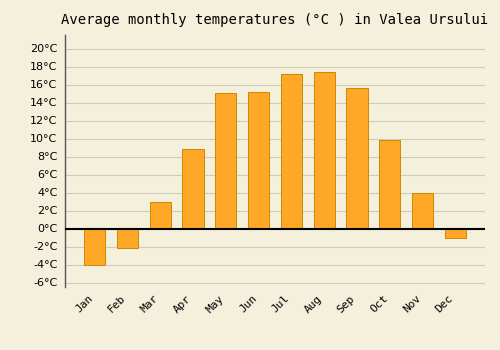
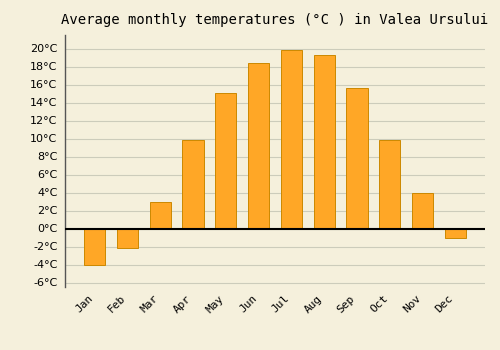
Apr: 8.8°C -> 9.8°C
Jun: 15.2°C -> 18.4°C
Jul: 17.2°C -> 19.8°C
Aug: 17.4°C -> 19.3°C
